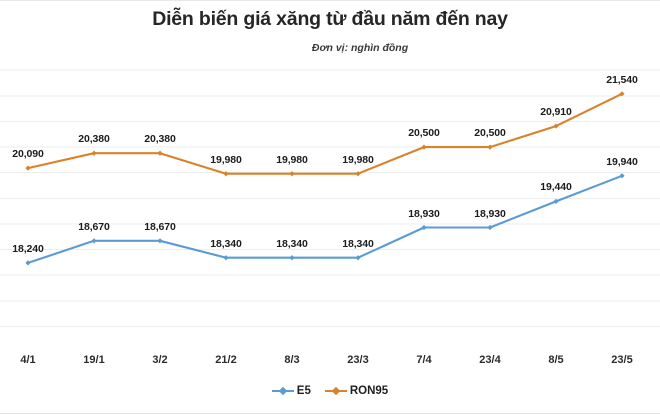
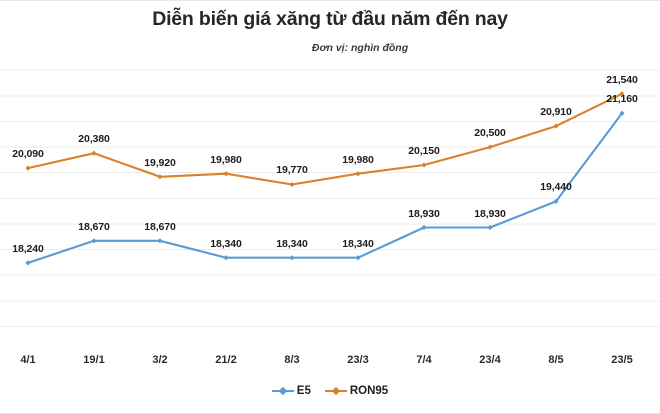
RON95/3/2: 20,380 -> 19,920
RON95/8/3: 19,980 -> 19,770
RON95/7/4: 20,500 -> 20,150
E5/23/5: 19,940 -> 21,160
